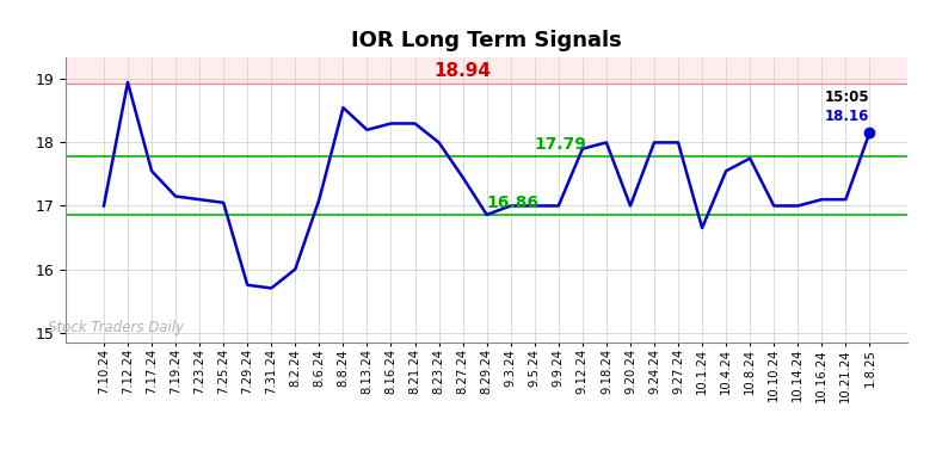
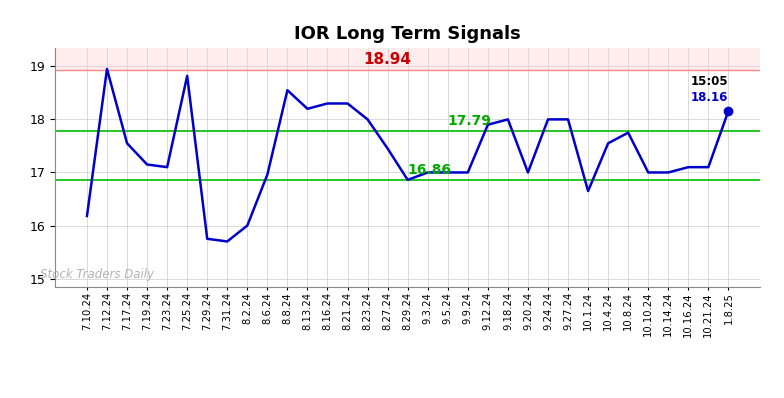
7.10.24: 17.00 -> 16.18
7.25.24: 17.05 -> 18.82
8.6.24: 17.10 -> 16.96
